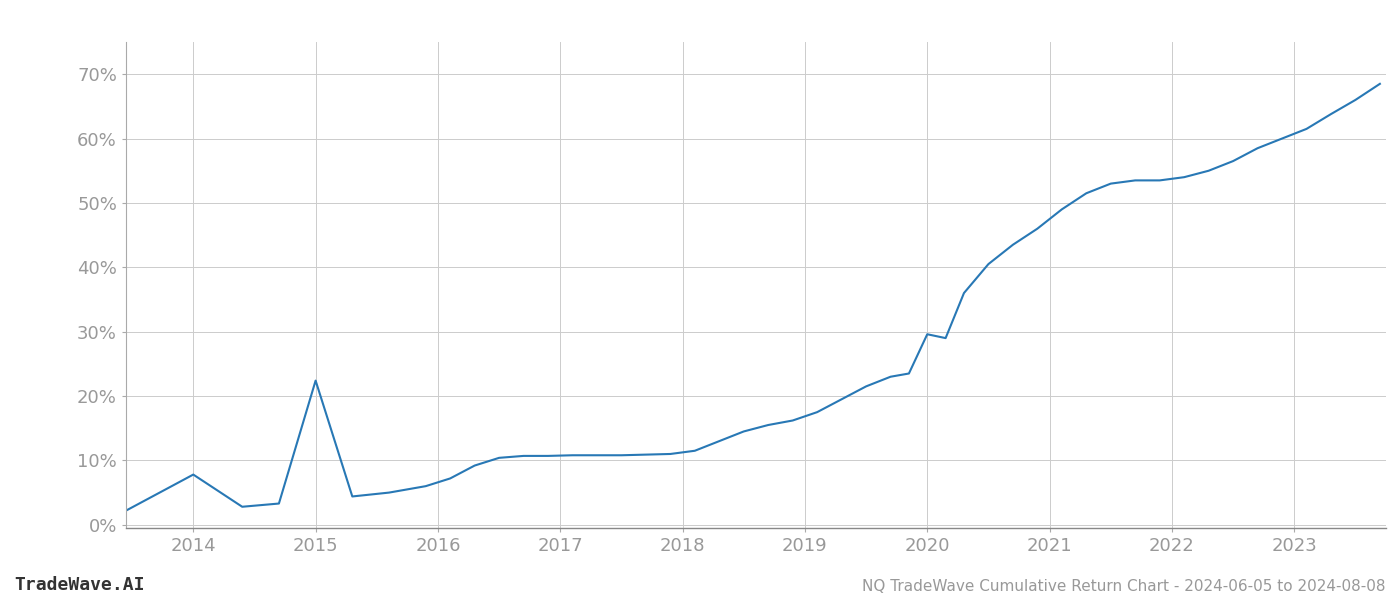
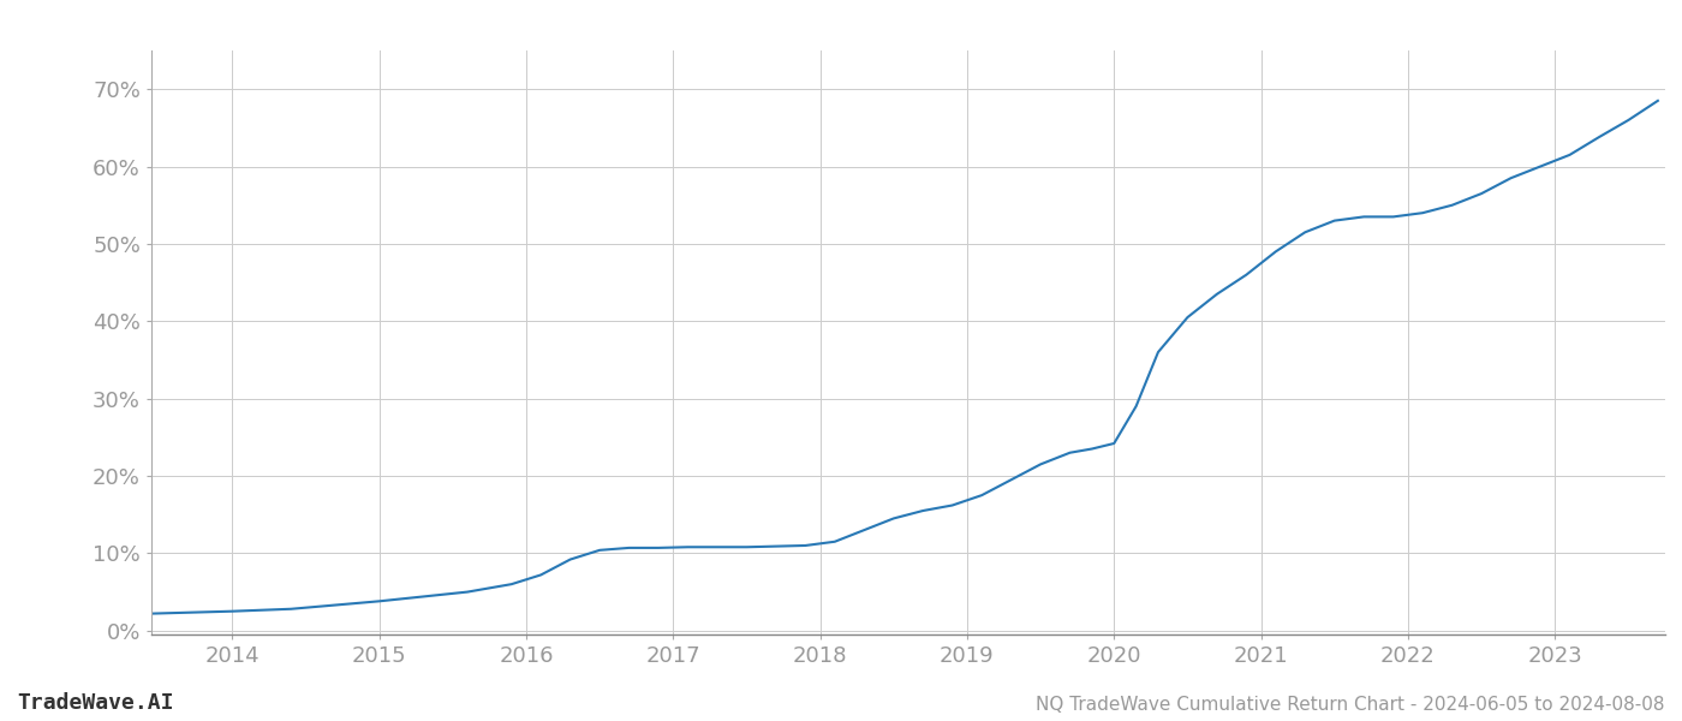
2014: 7.8% -> 2.5%
2015: 22.4% -> 3.8%
2020: 29.6% -> 24.2%
